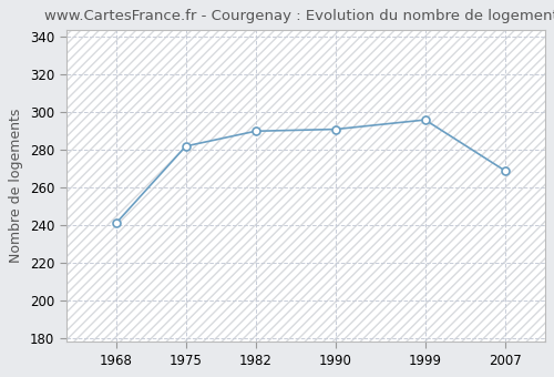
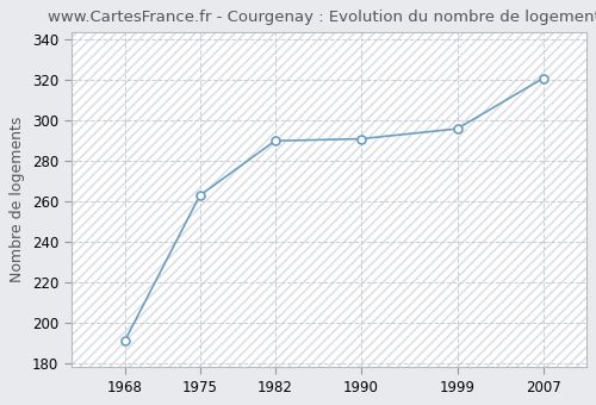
1968: 241 -> 191
1975: 282 -> 263
2007: 269 -> 321
